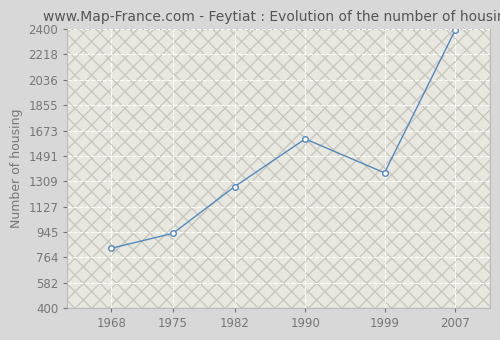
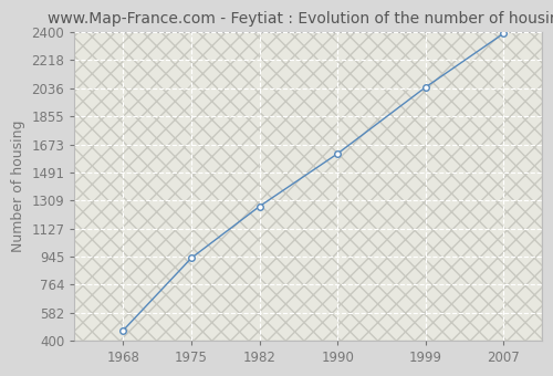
1968: 830 -> 470
1999: 1370 -> 2040
